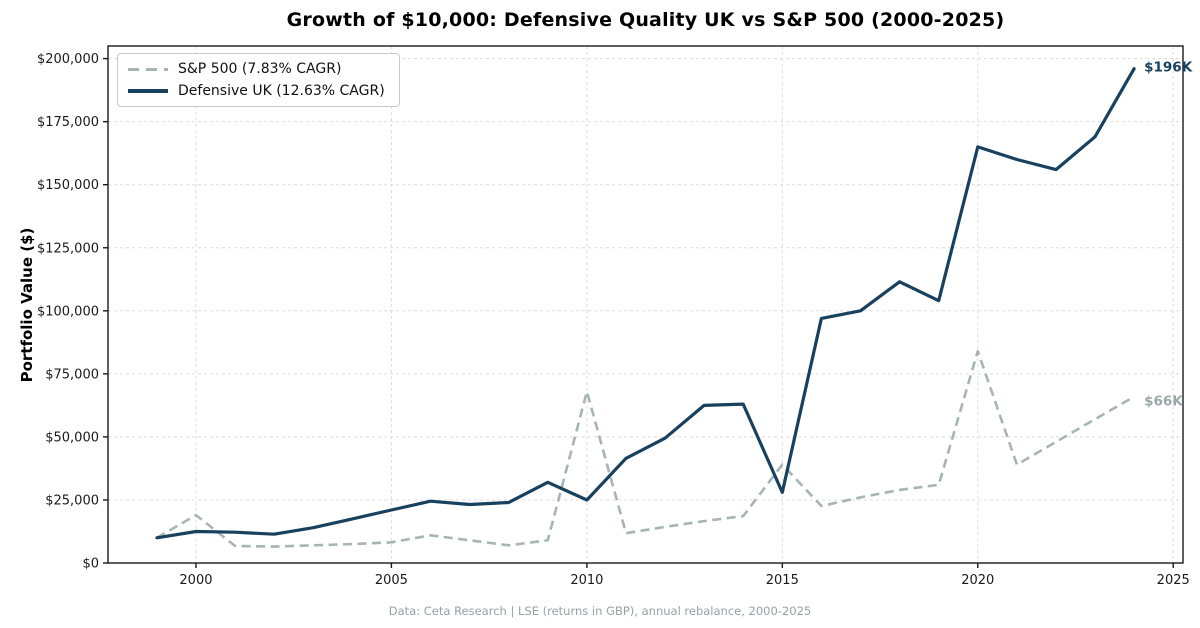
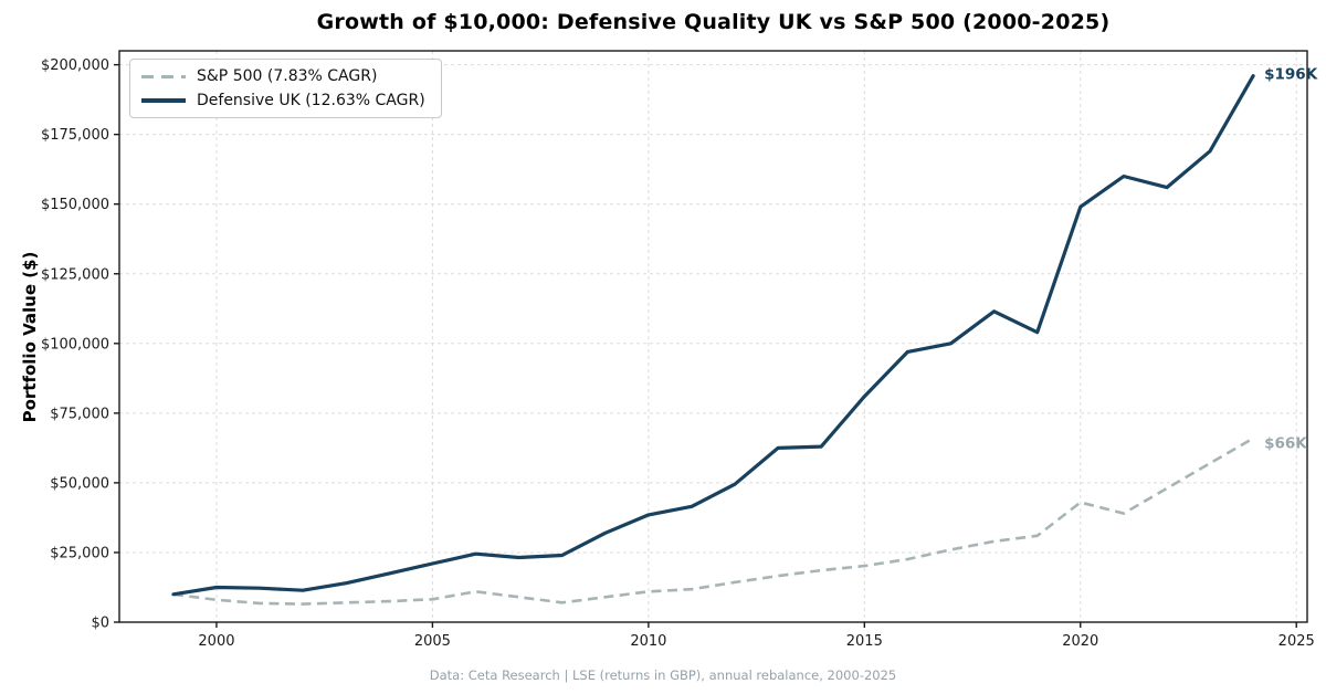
S&P 500 (7.83% CAGR)/2000: $19000 -> $8000
S&P 500 (7.83% CAGR)/2010: $68000 -> $11000
Defensive UK (12.63% CAGR)/2010: $25000 -> $38000
S&P 500 (7.83% CAGR)/2015: $39000 -> $20000
Defensive UK (12.63% CAGR)/2015: $28000 -> $81000
S&P 500 (7.83% CAGR)/2020: $84000 -> $43000
Defensive UK (12.63% CAGR)/2020: $165000 -> $149000
